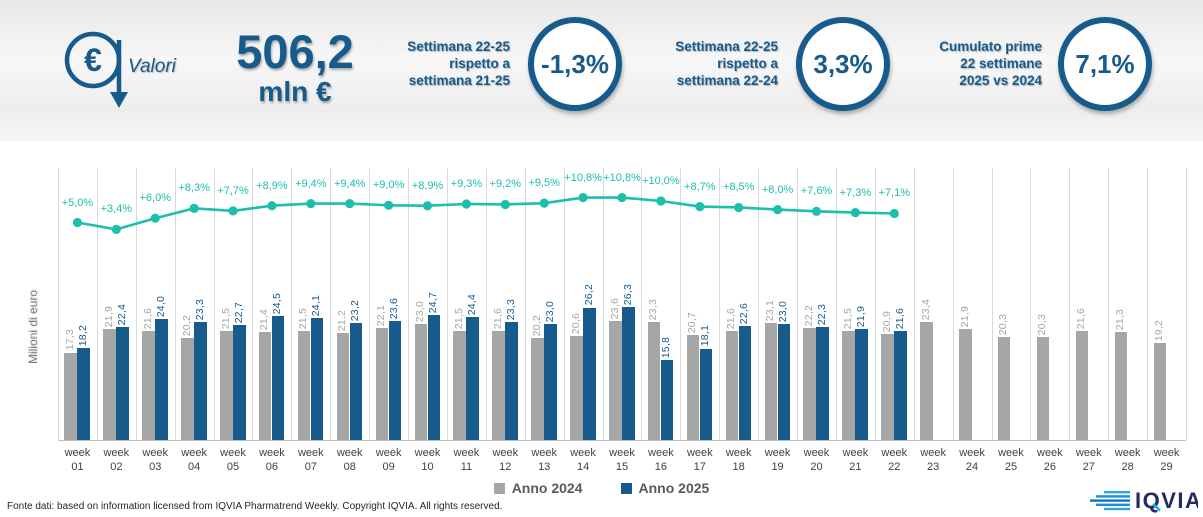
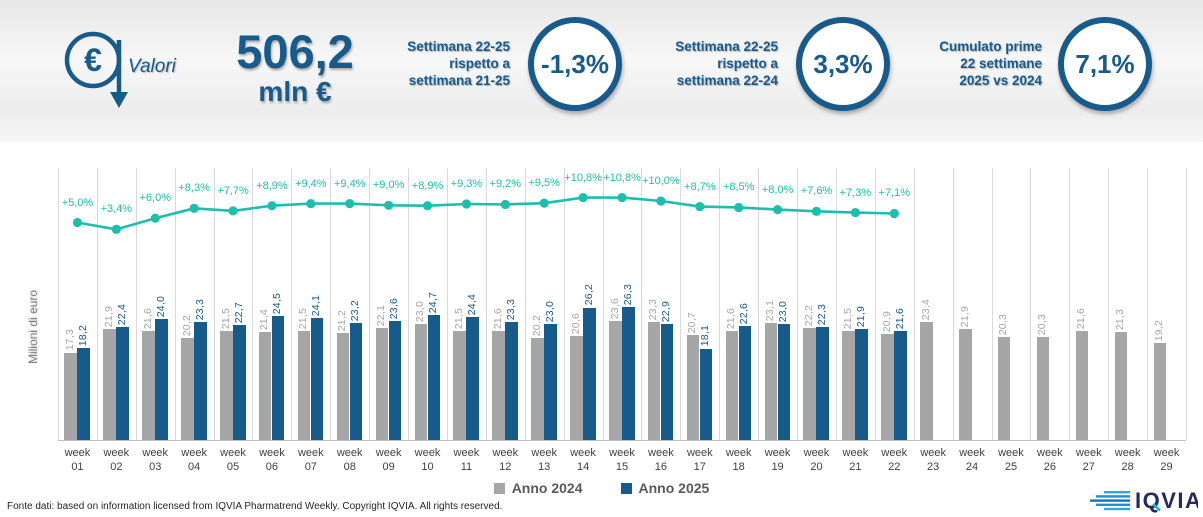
Anno 2025/week 16: 15,8 -> 22,9
